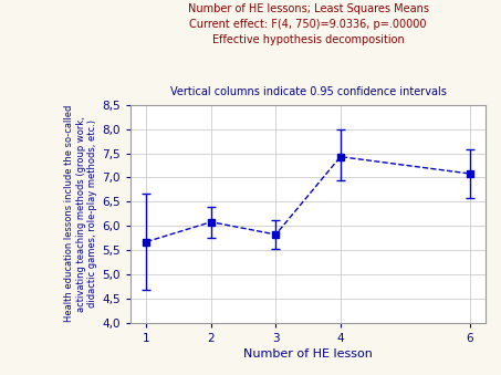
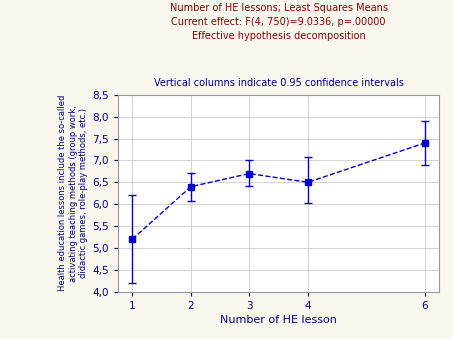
1: 5,67 -> 5,20
2: 6,08 -> 6,40
3: 5,82 -> 6,70
4: 7,43 -> 6,50
6: 7,08 -> 7,40
